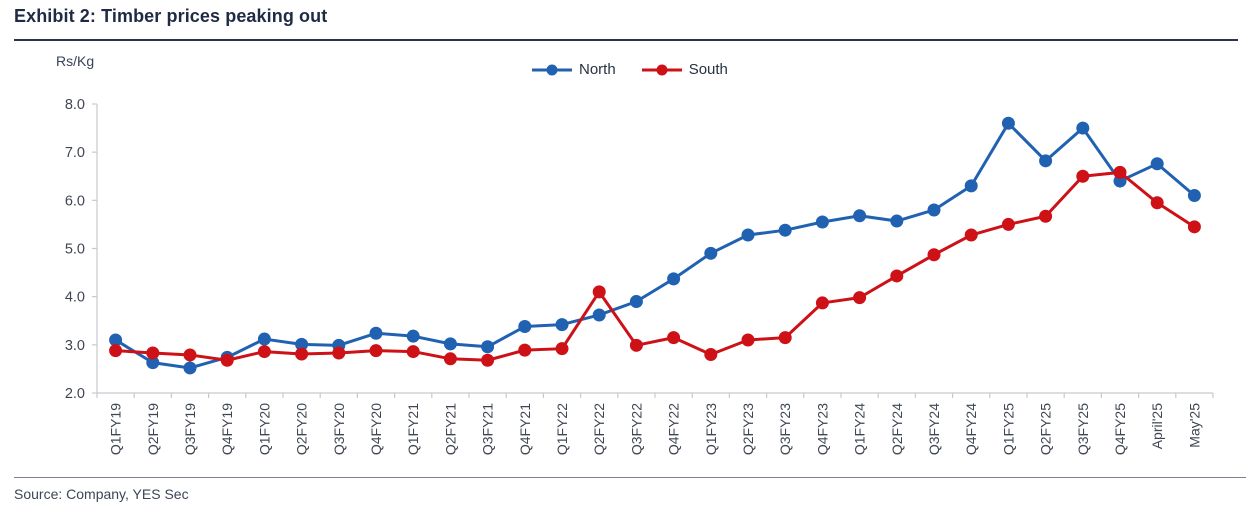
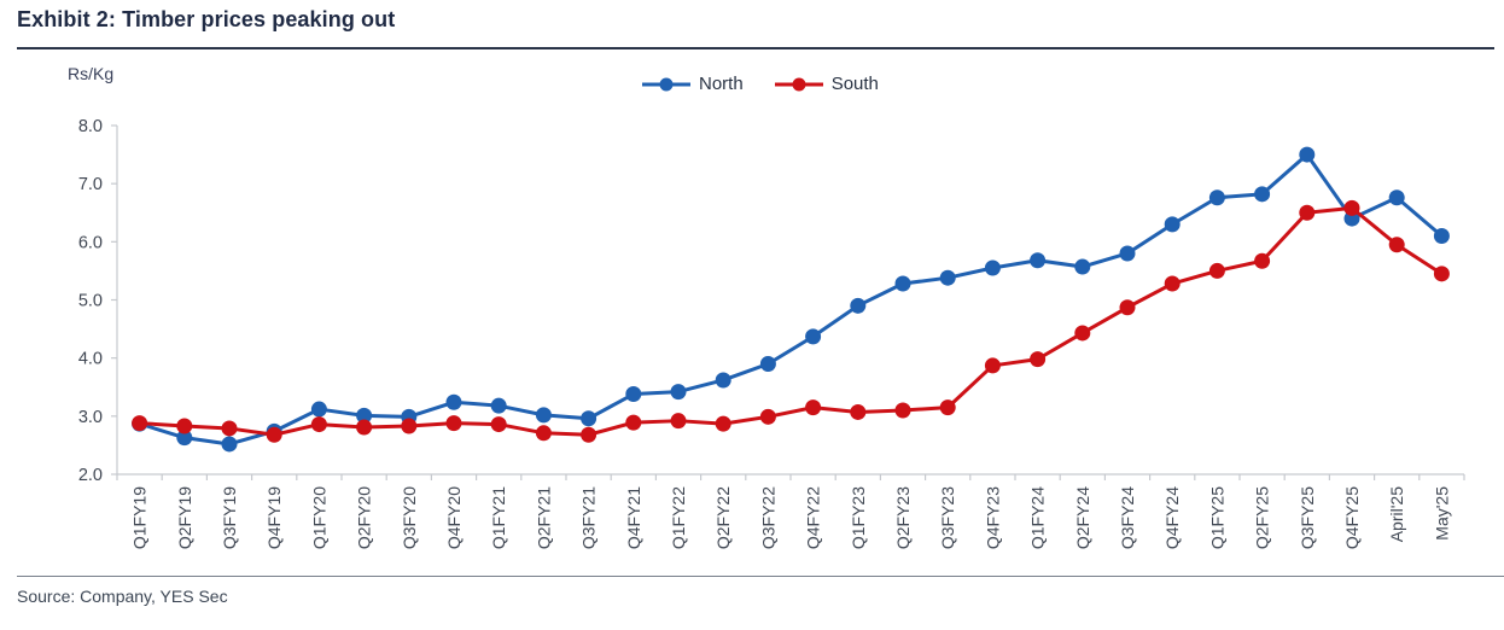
North/Q1FY19: 3.1 -> 2.9
South/Q2FY22: 4.1 -> 2.9
South/Q1FY23: 2.8 -> 3.1
North/Q1FY25: 7.6 -> 6.8
